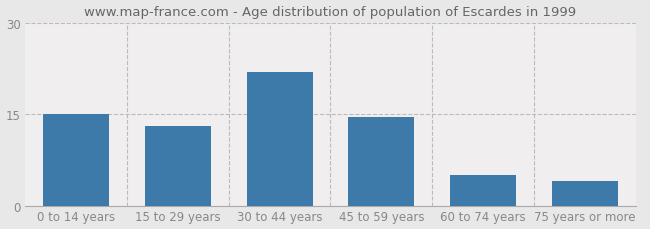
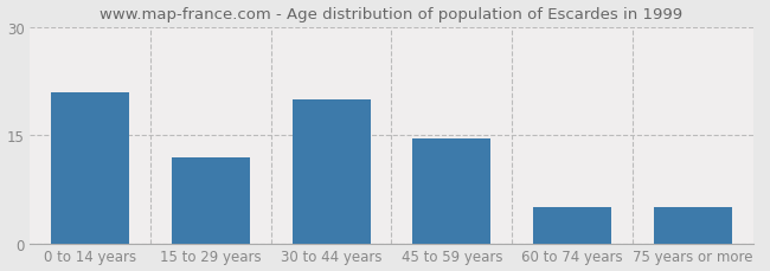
0 to 14 years: 15.0 -> 21.0
15 to 29 years: 13.0 -> 12.0
30 to 44 years: 22.0 -> 20.0
75 years or more: 4.0 -> 5.0
